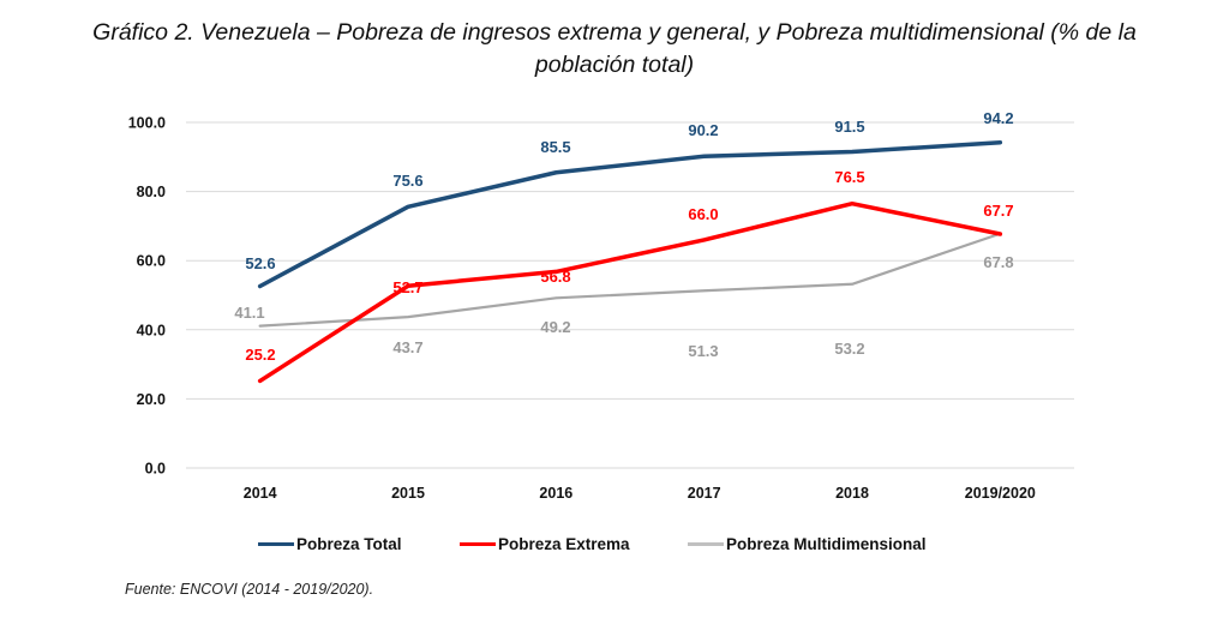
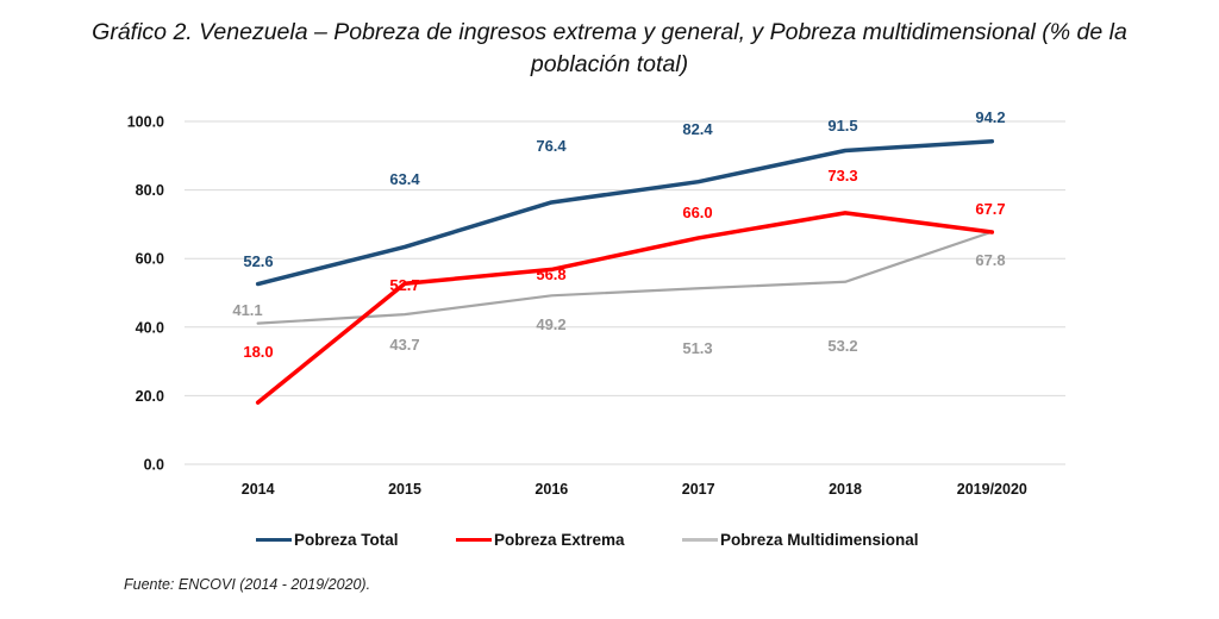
Pobreza Extrema/2014: 25.2 -> 18.0
Pobreza Total/2015: 75.6 -> 63.4
Pobreza Total/2016: 85.5 -> 76.4
Pobreza Total/2017: 90.2 -> 82.4
Pobreza Extrema/2018: 76.5 -> 73.3
